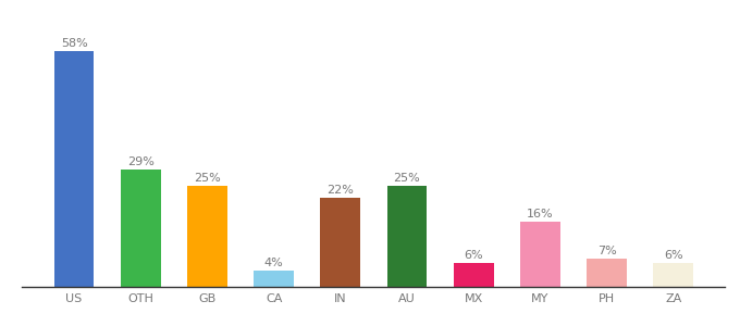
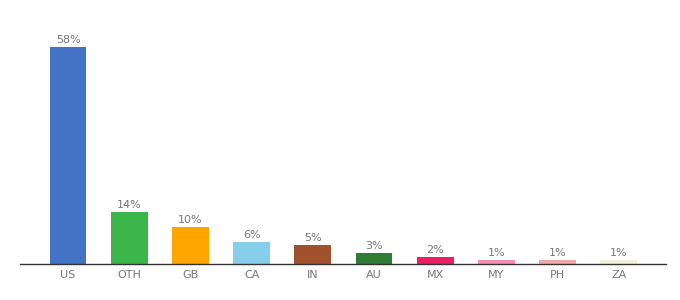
OTH: 29% -> 14%
GB: 25% -> 10%
CA: 4% -> 6%
IN: 22% -> 5%
AU: 25% -> 3%
MX: 6% -> 2%
MY: 16% -> 1%
PH: 7% -> 1%
ZA: 6% -> 1%
